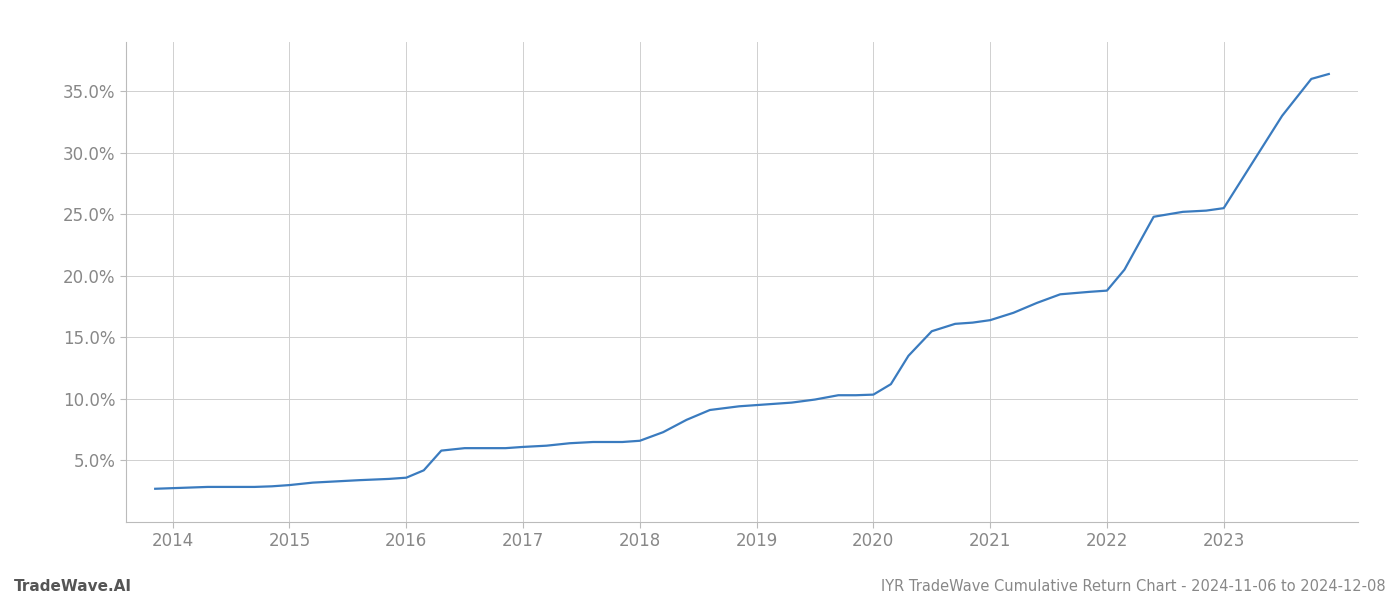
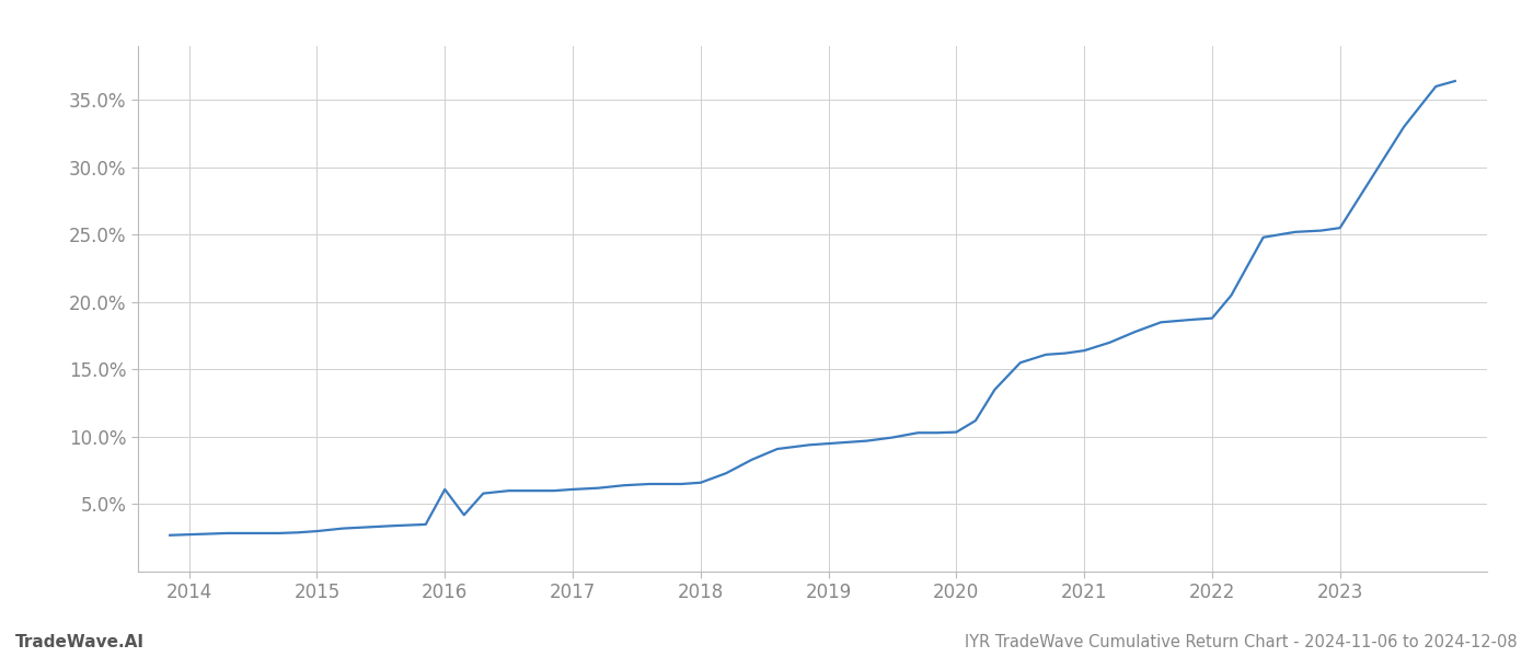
2016: 3.6% -> 6.1%
